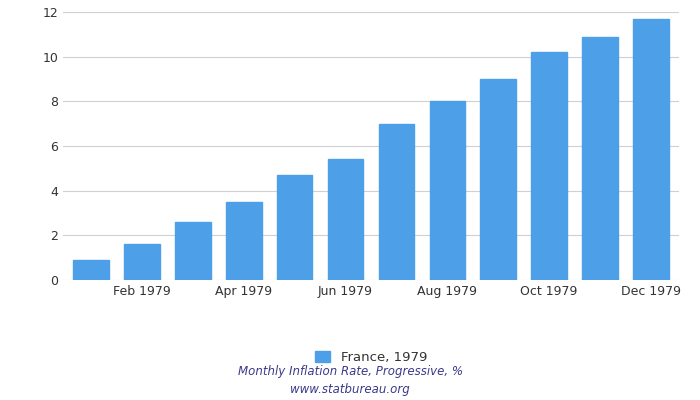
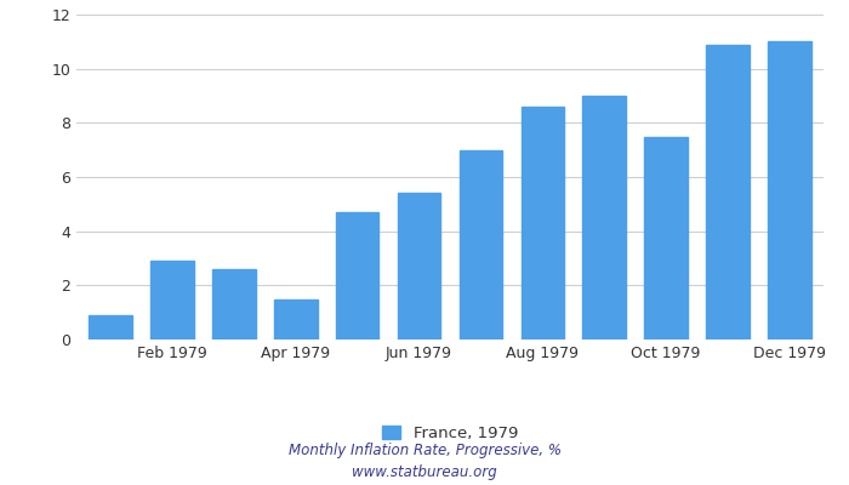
Feb 1979: 1.6 -> 2.9
Apr 1979: 3.5 -> 1.5
Aug 1979: 8.0 -> 8.6
Oct 1979: 10.2 -> 7.5
Dec 1979: 11.7 -> 11.0
